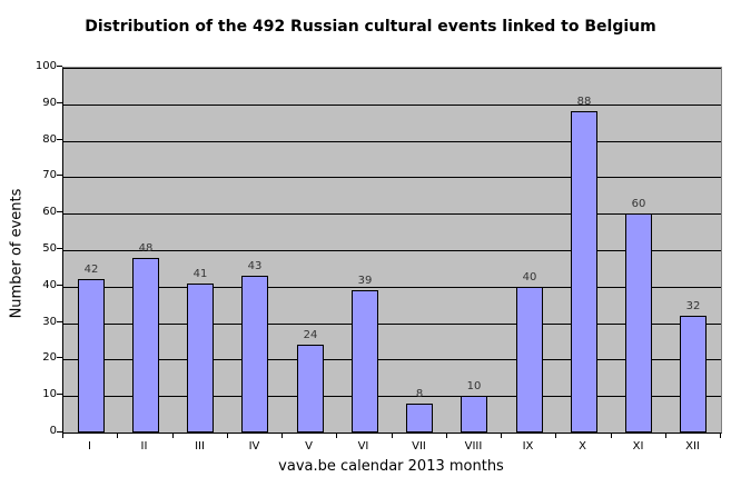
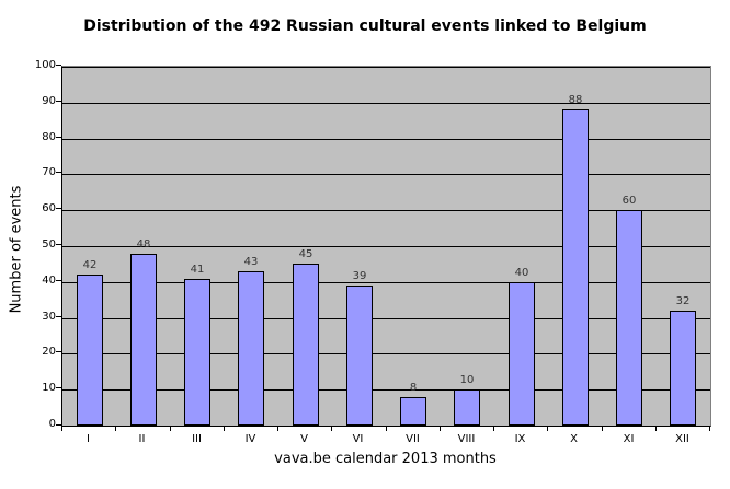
V: 24 -> 45
